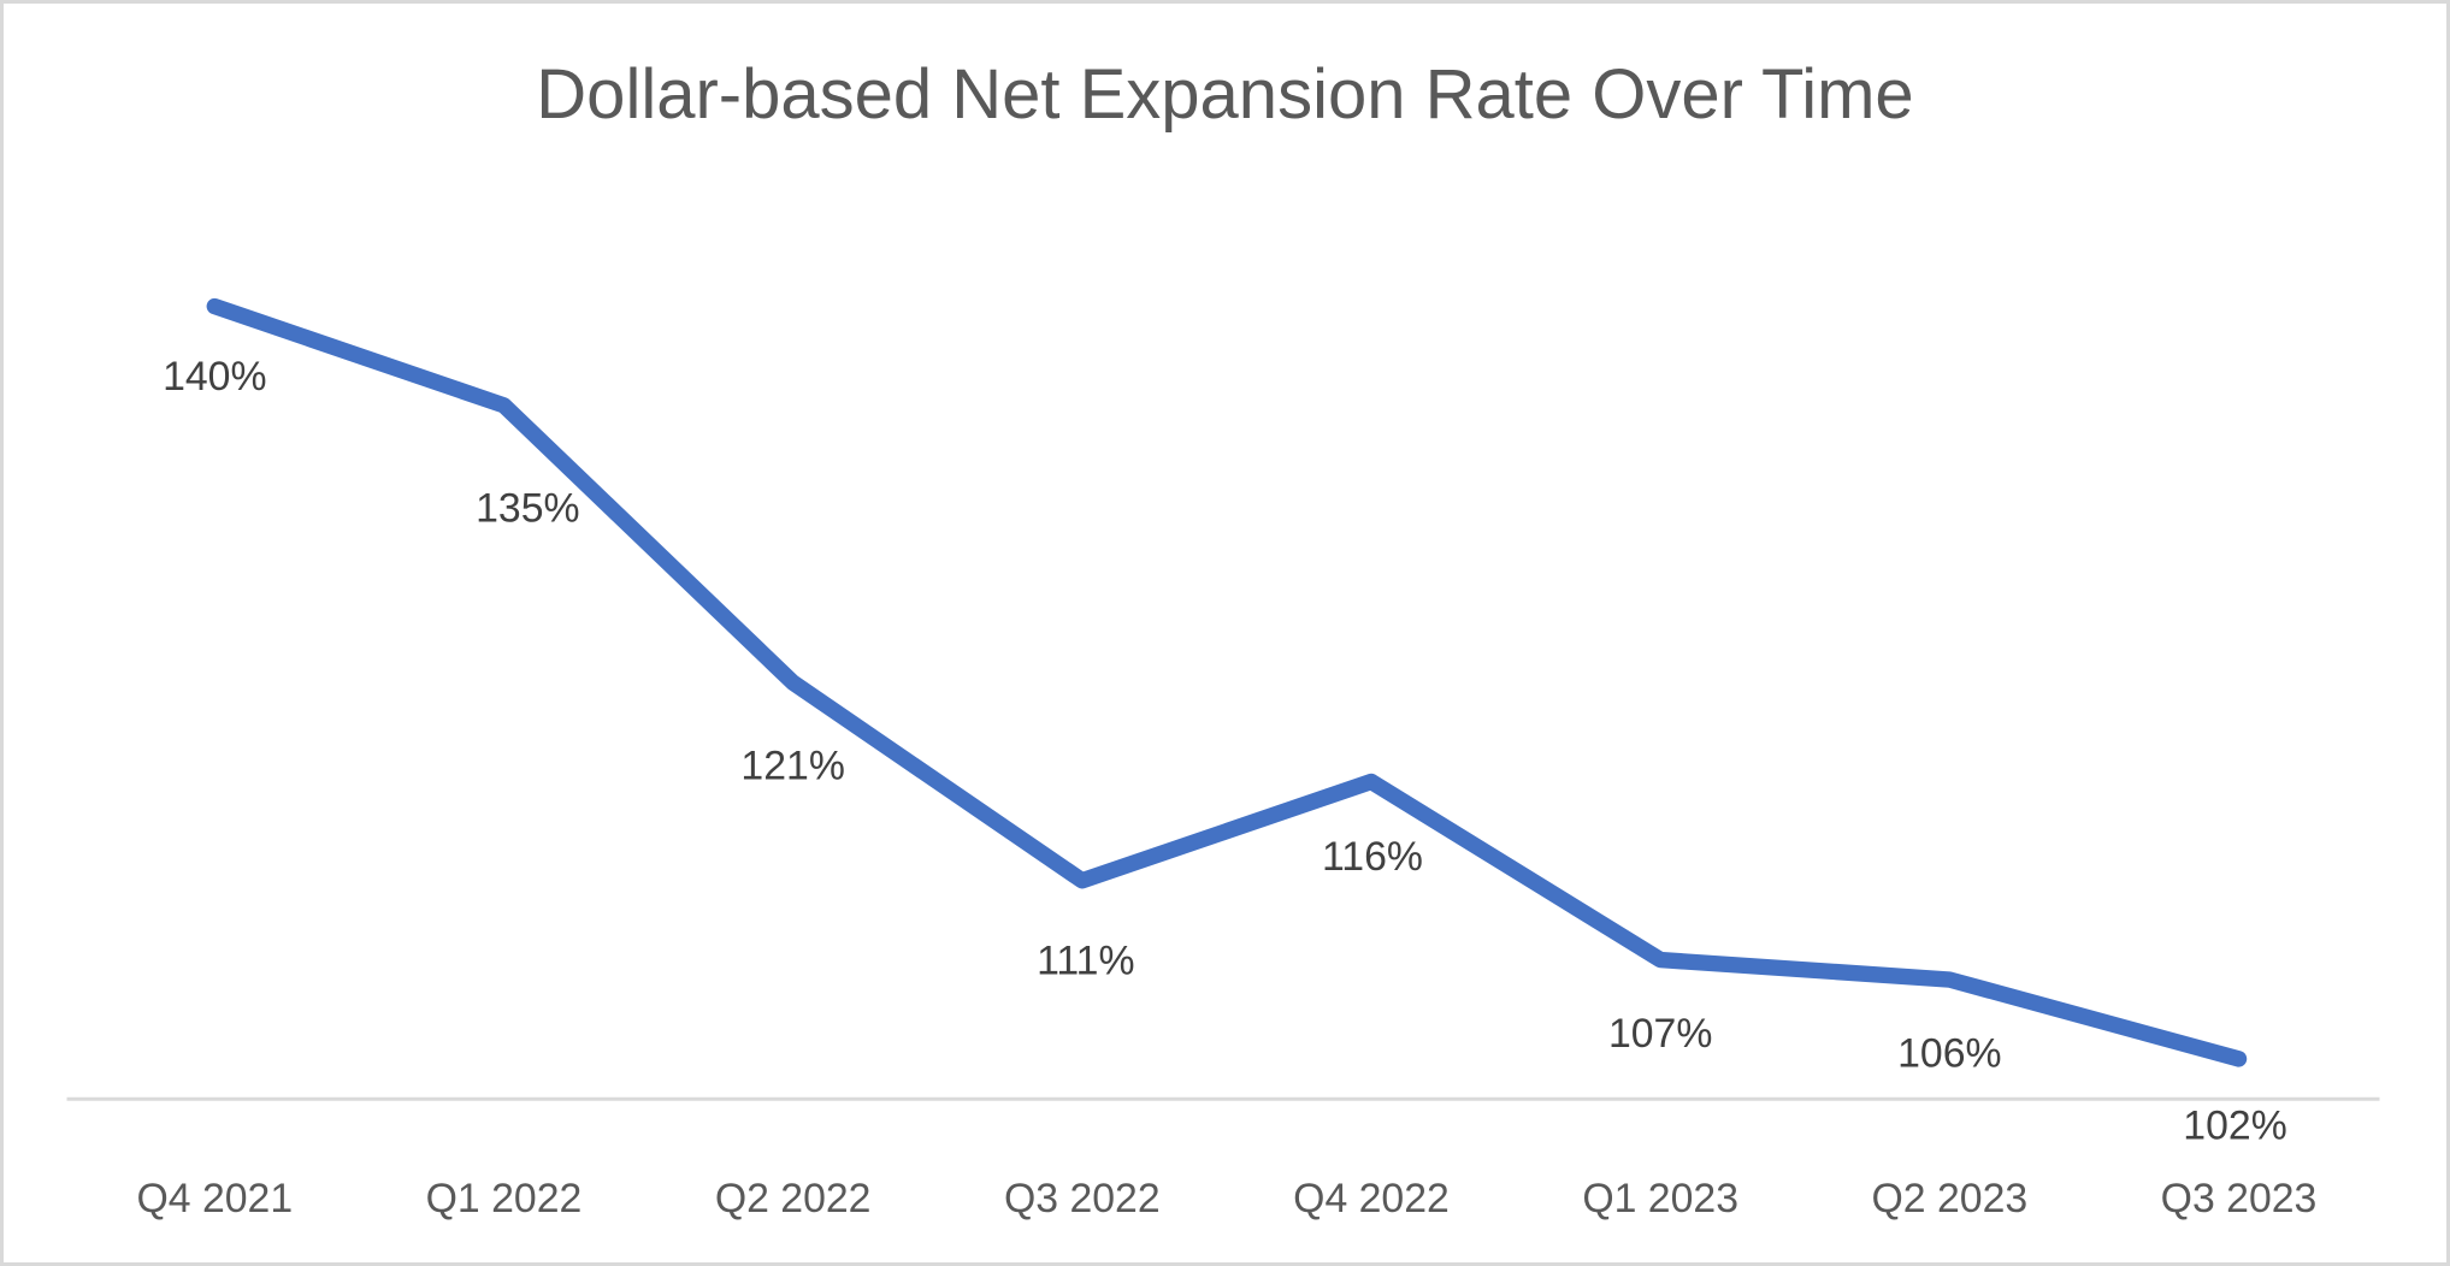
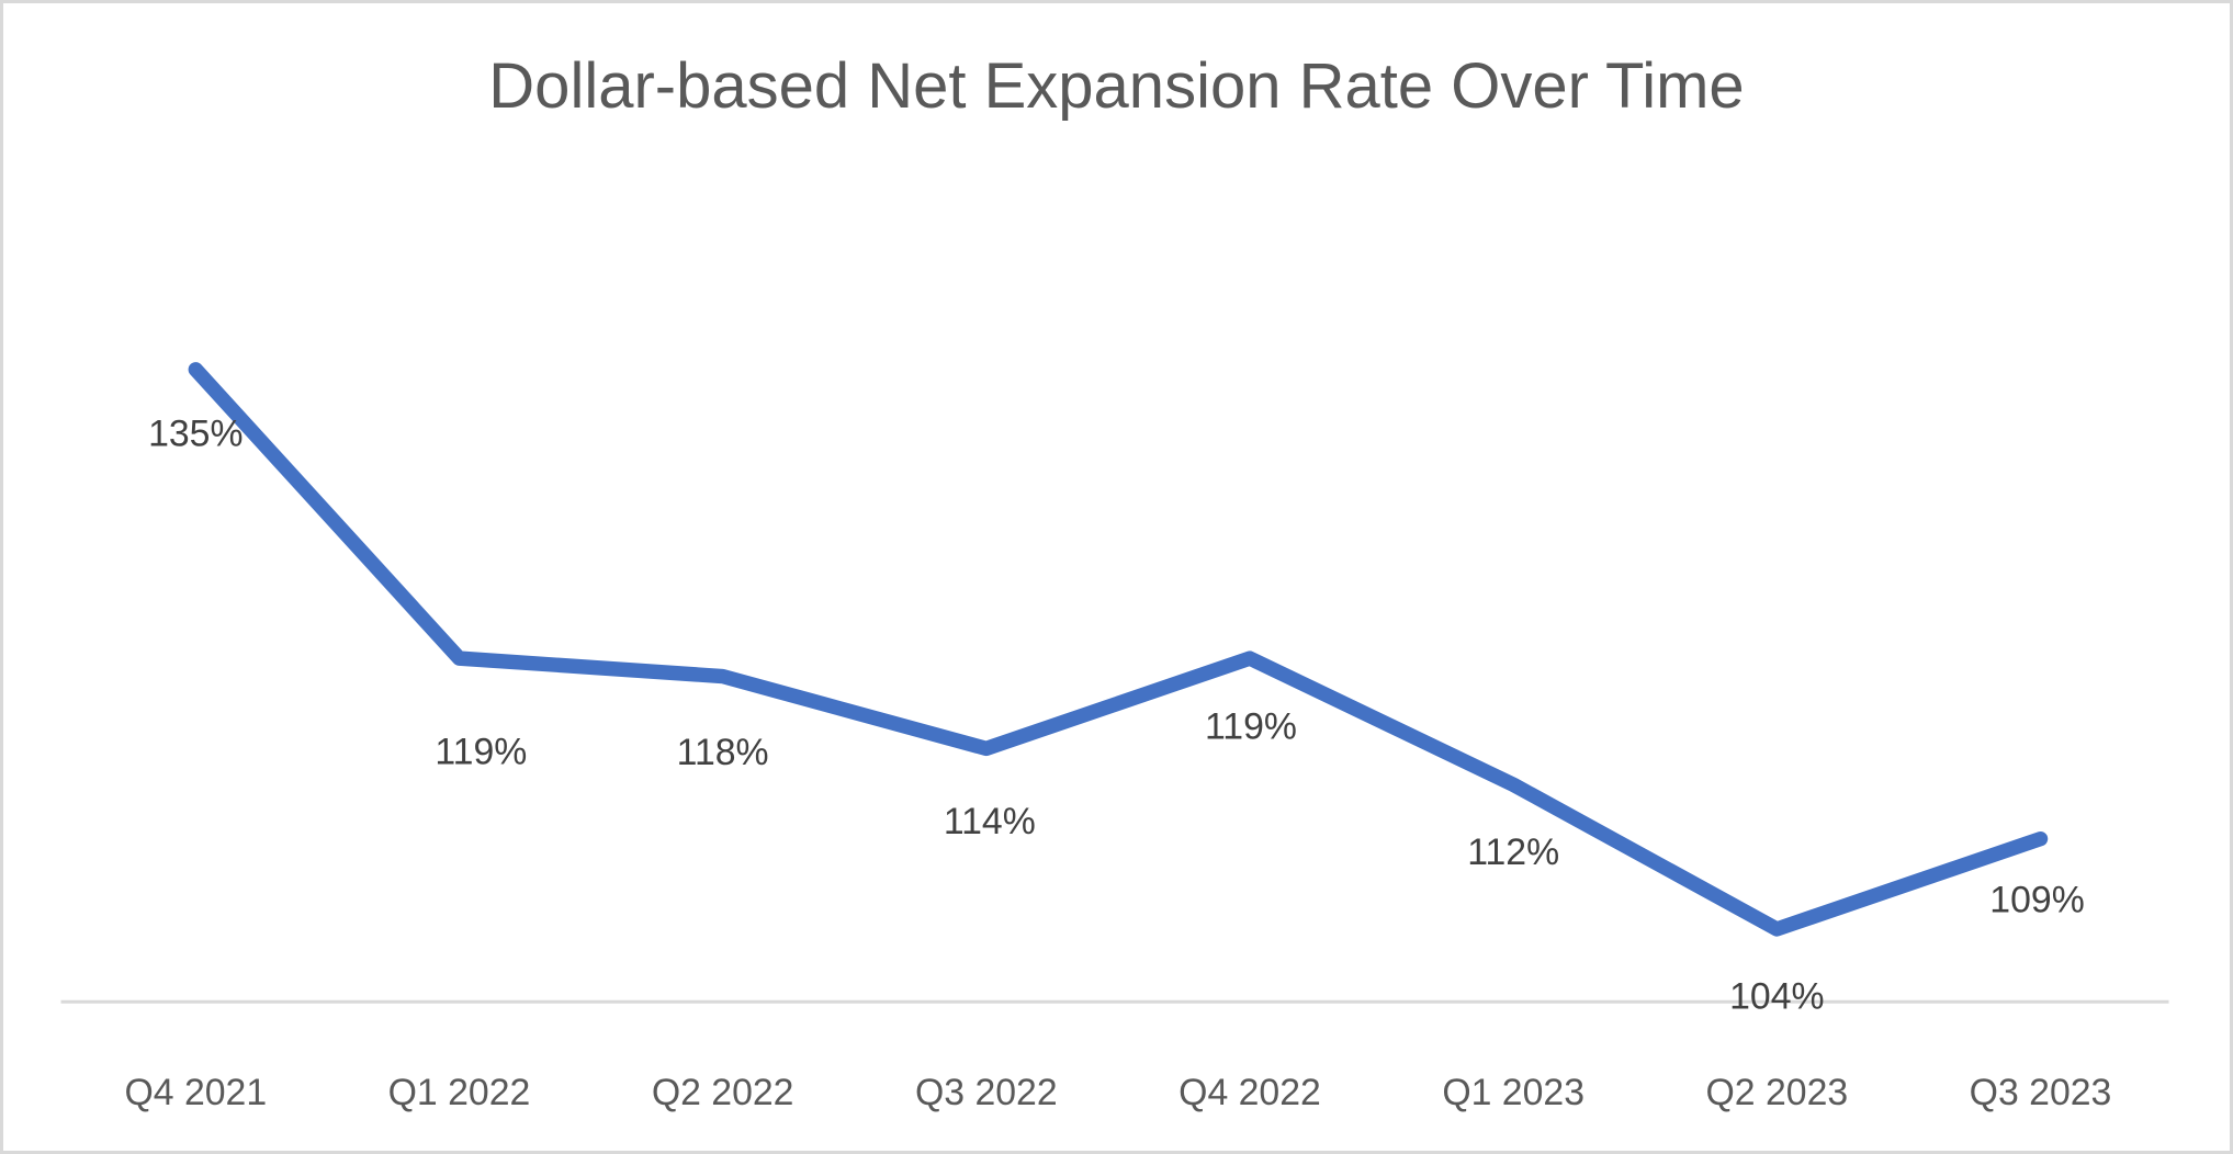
Q4 2021: 140% -> 135%
Q1 2022: 135% -> 119%
Q2 2022: 121% -> 118%
Q3 2022: 111% -> 114%
Q4 2022: 116% -> 119%
Q1 2023: 107% -> 112%
Q2 2023: 106% -> 104%
Q3 2023: 102% -> 109%
